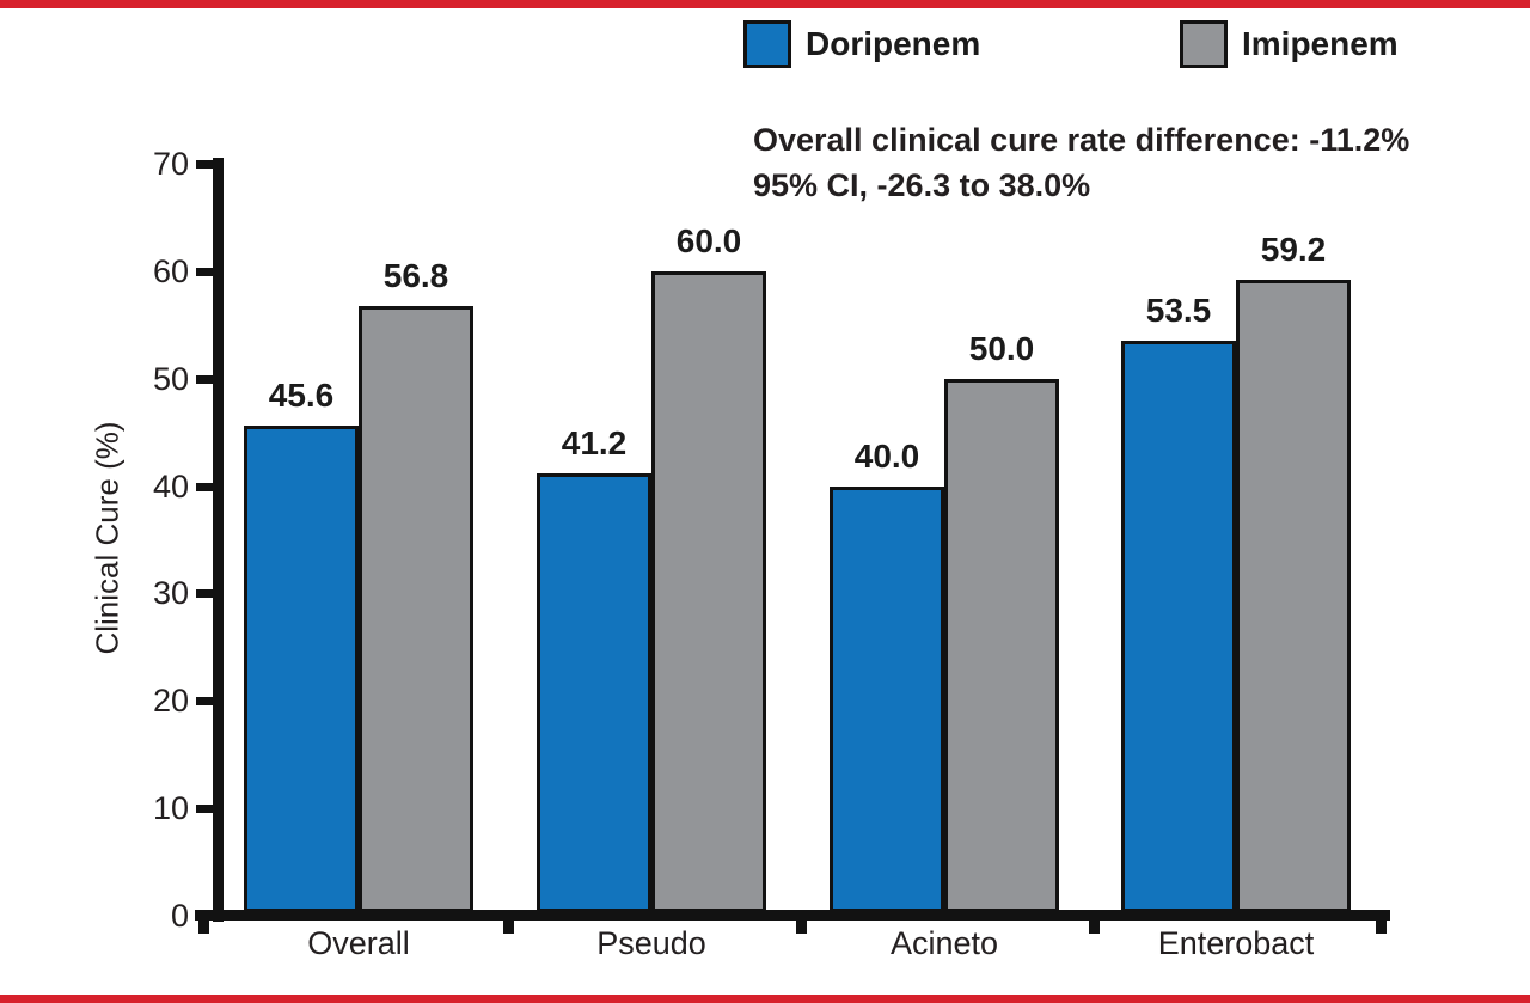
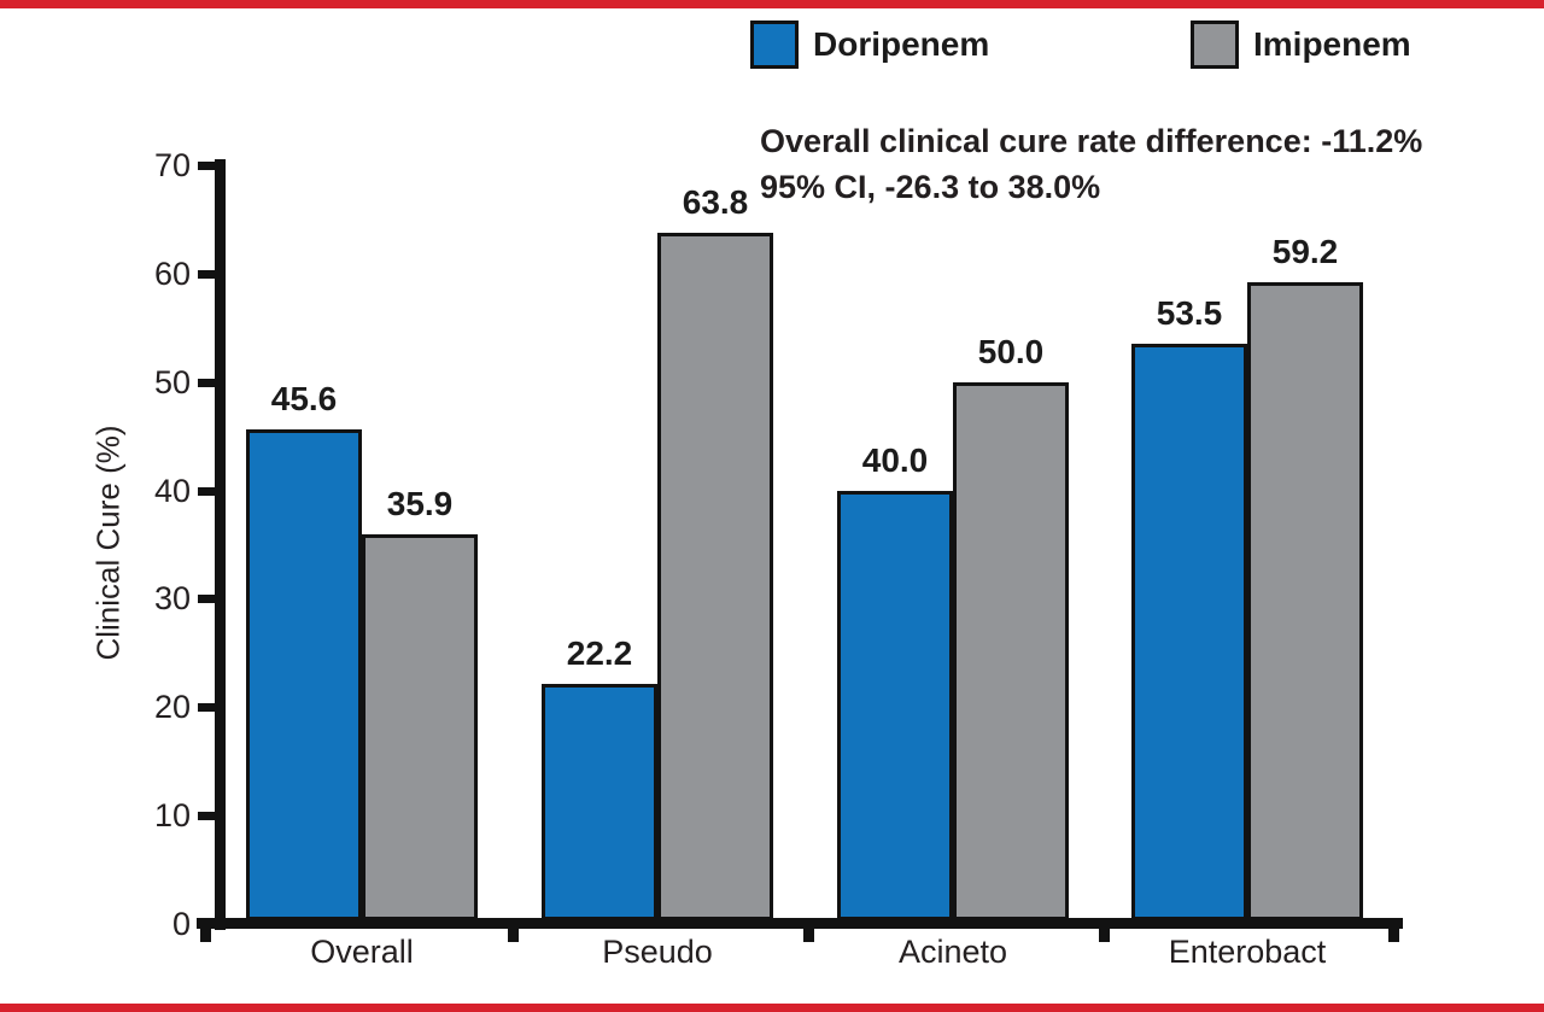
Imipenem/Overall: 56.8 -> 35.9
Doripenem/Pseudo: 41.2 -> 22.2
Imipenem/Pseudo: 60.0 -> 63.8
